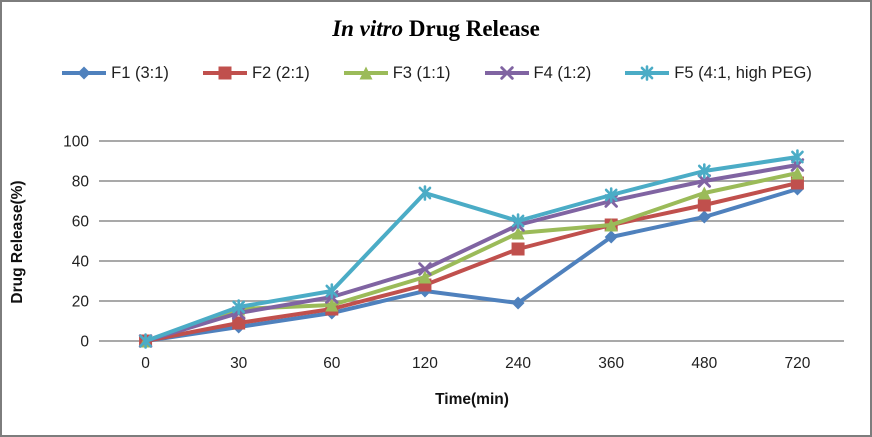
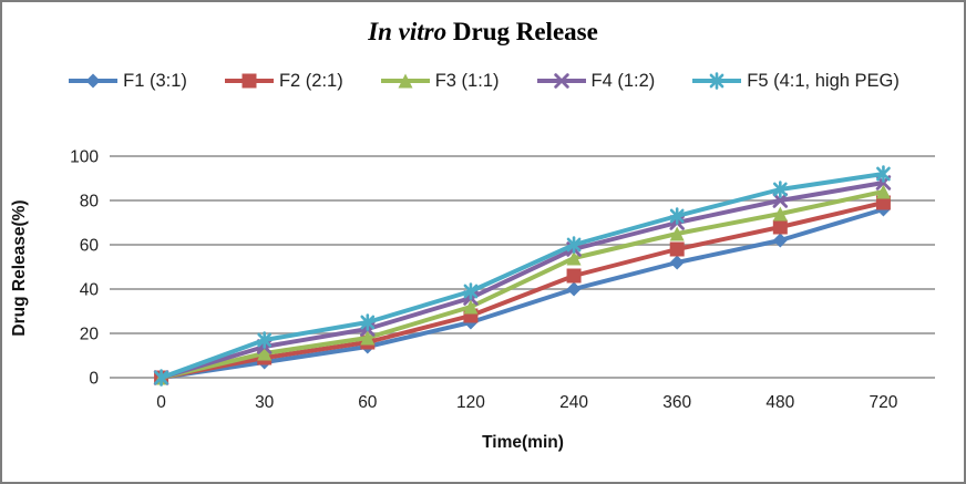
F3 (1:1)/30: 16 -> 11
F5 (4:1, high PEG)/120: 74 -> 39
F1 (3:1)/240: 19 -> 40
F3 (1:1)/360: 58 -> 65
